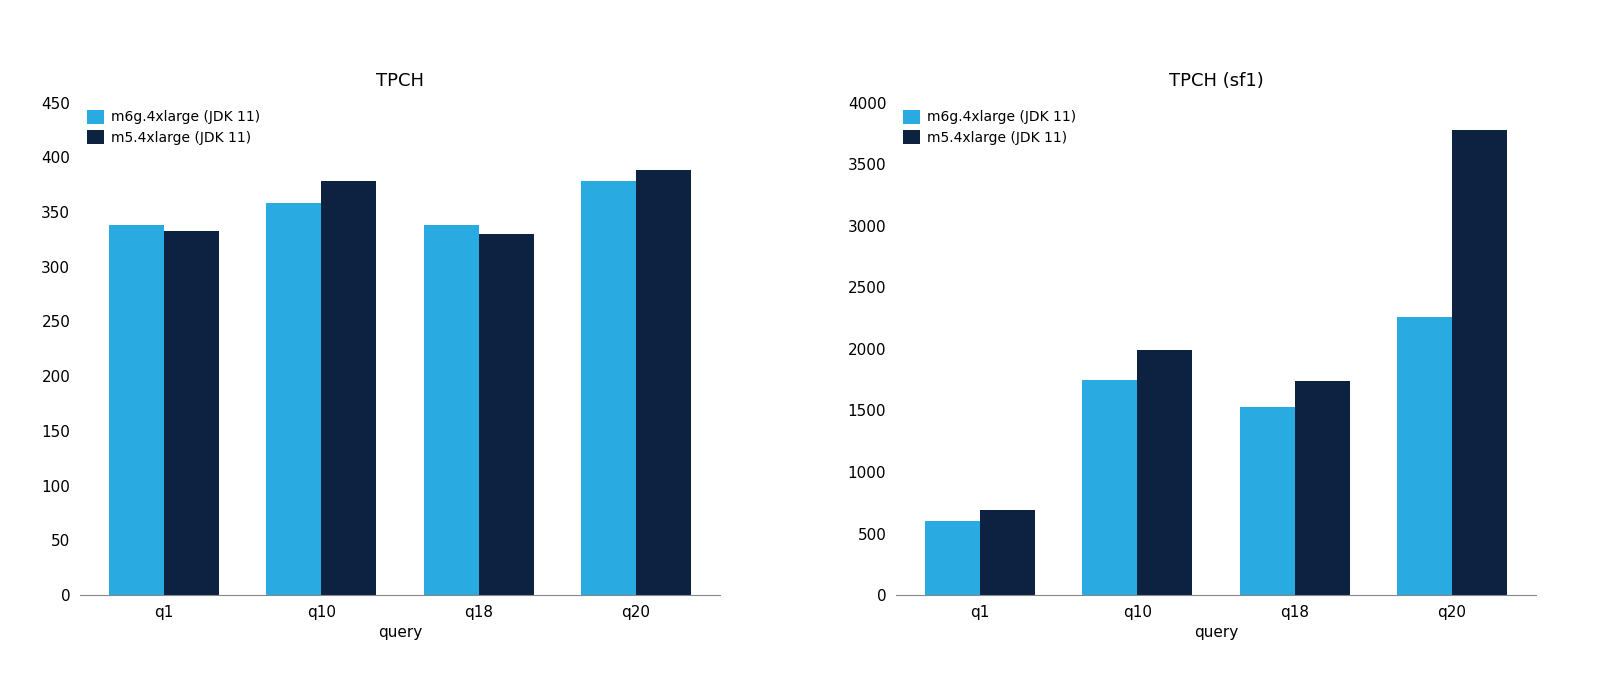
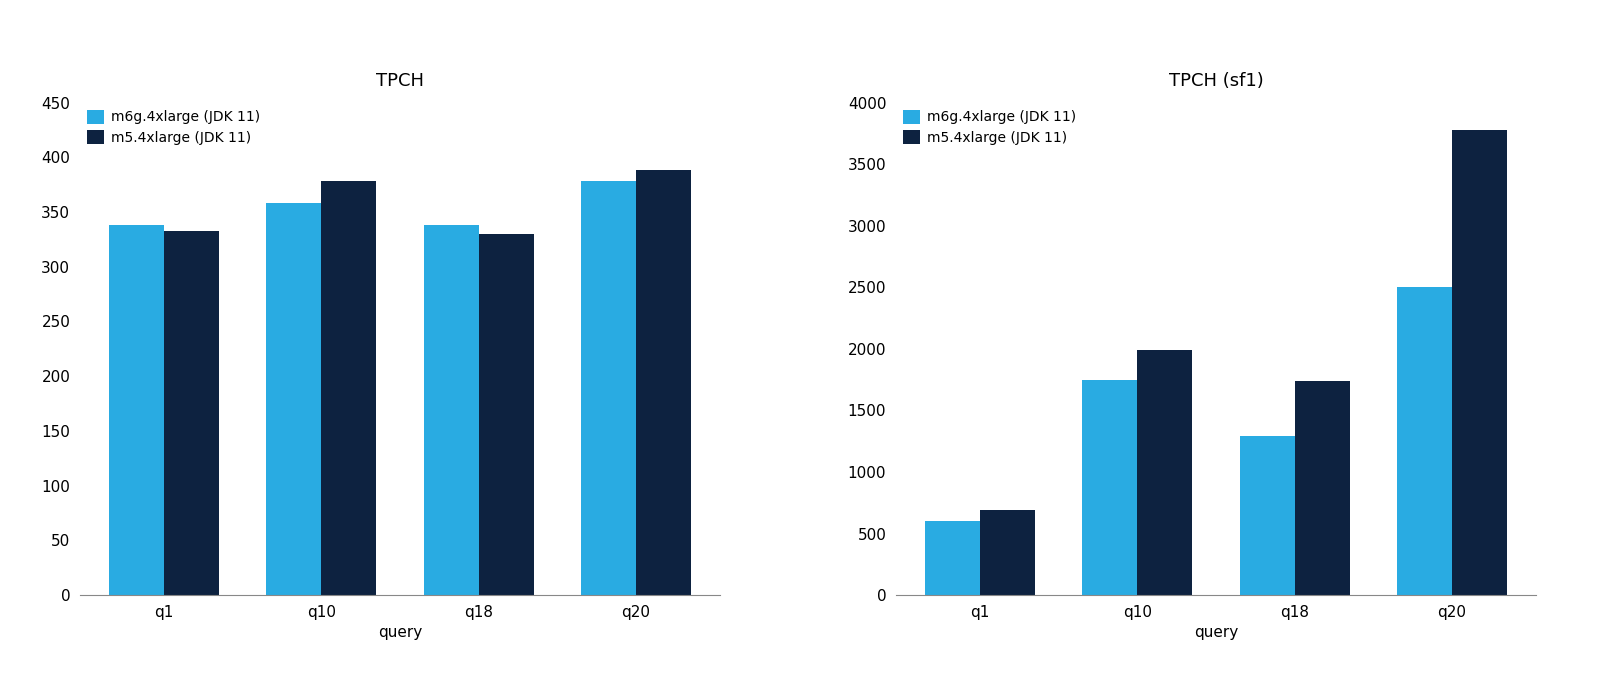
TPCH (sf1)/m6g.4xlarge (JDK 11)/q18: 1530 -> 1290
TPCH (sf1)/m6g.4xlarge (JDK 11)/q20: 2260 -> 2500
